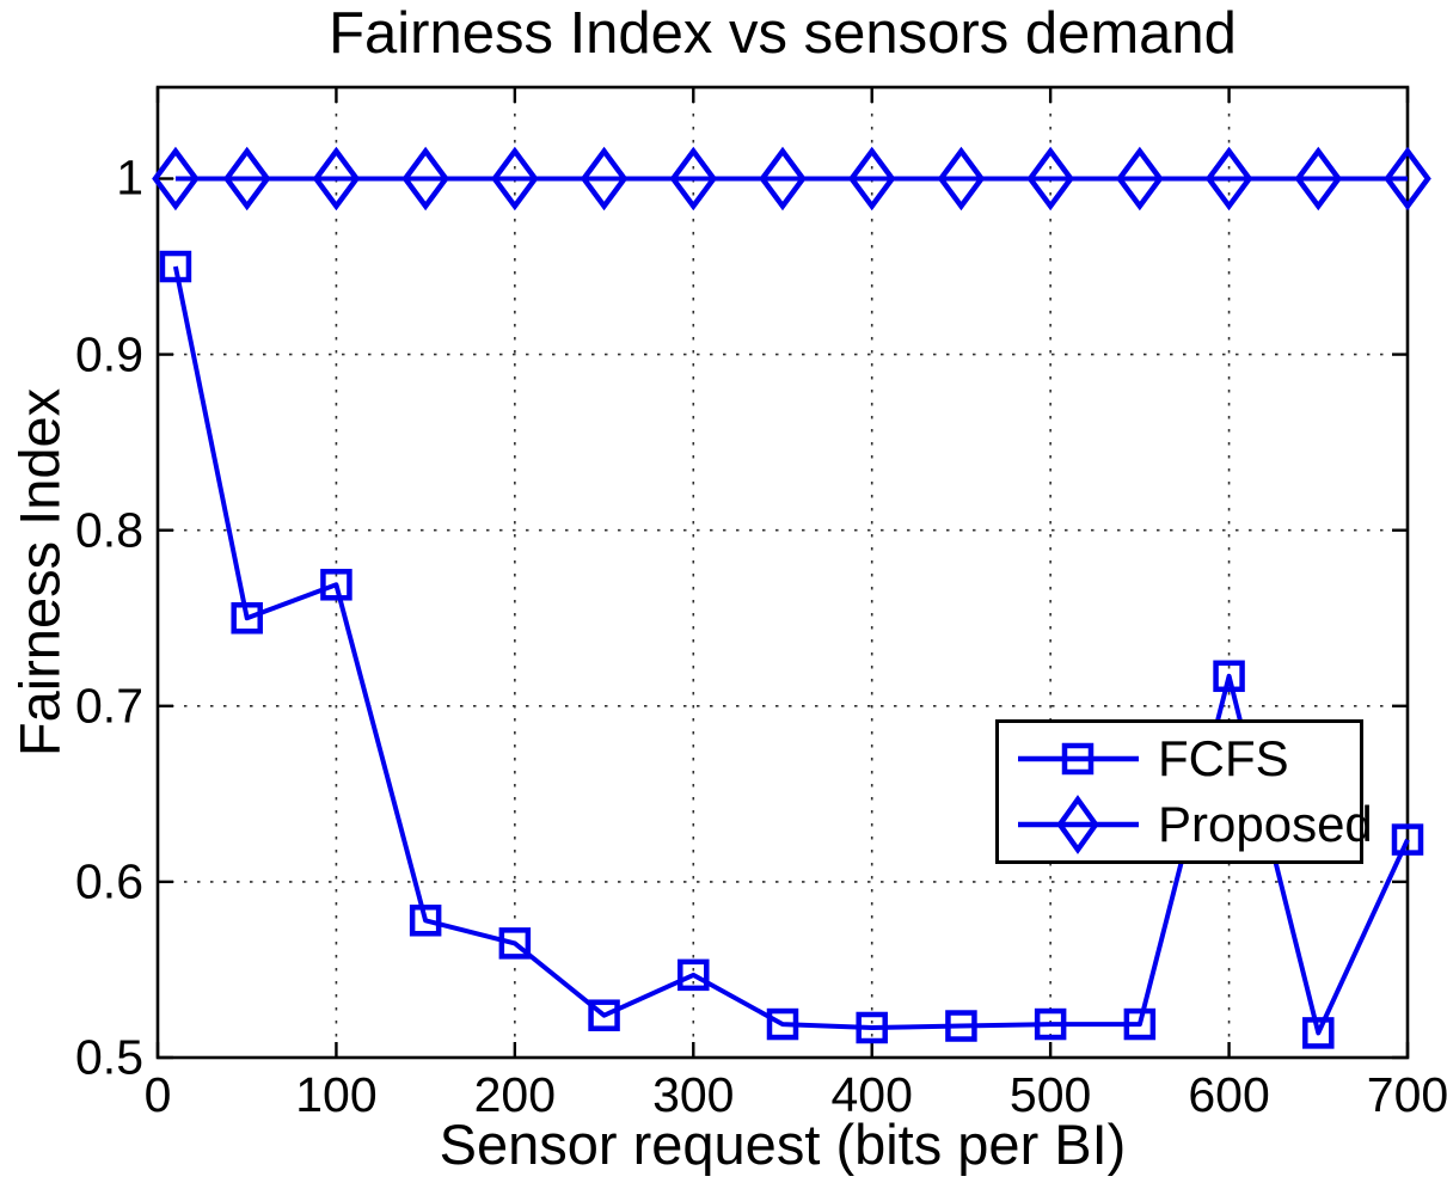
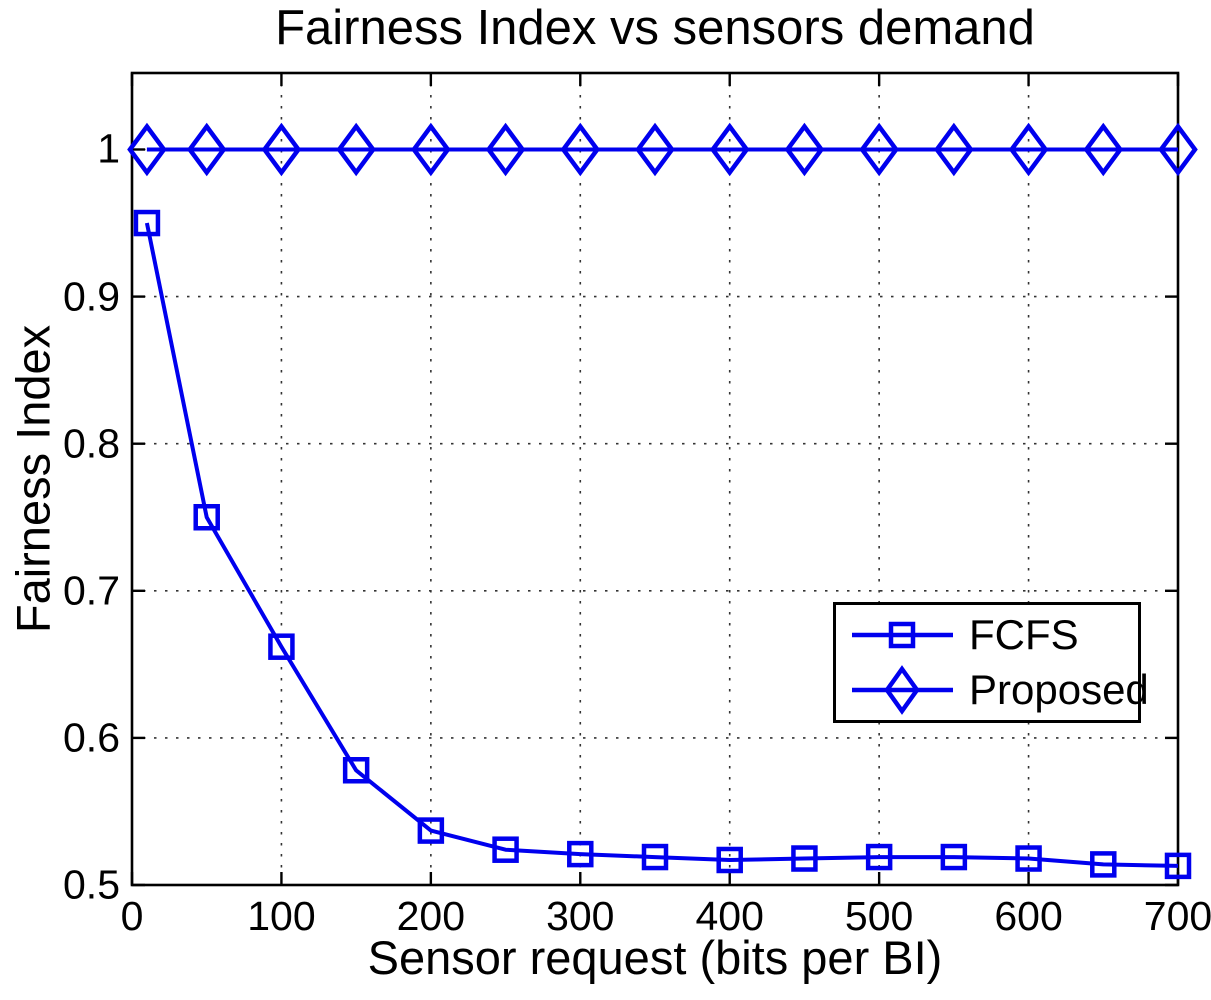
FCFS/100: 0.769 -> 0.662
FCFS/200: 0.565 -> 0.537
FCFS/300: 0.547 -> 0.521
FCFS/600: 0.717 -> 0.518
FCFS/700: 0.624 -> 0.513
